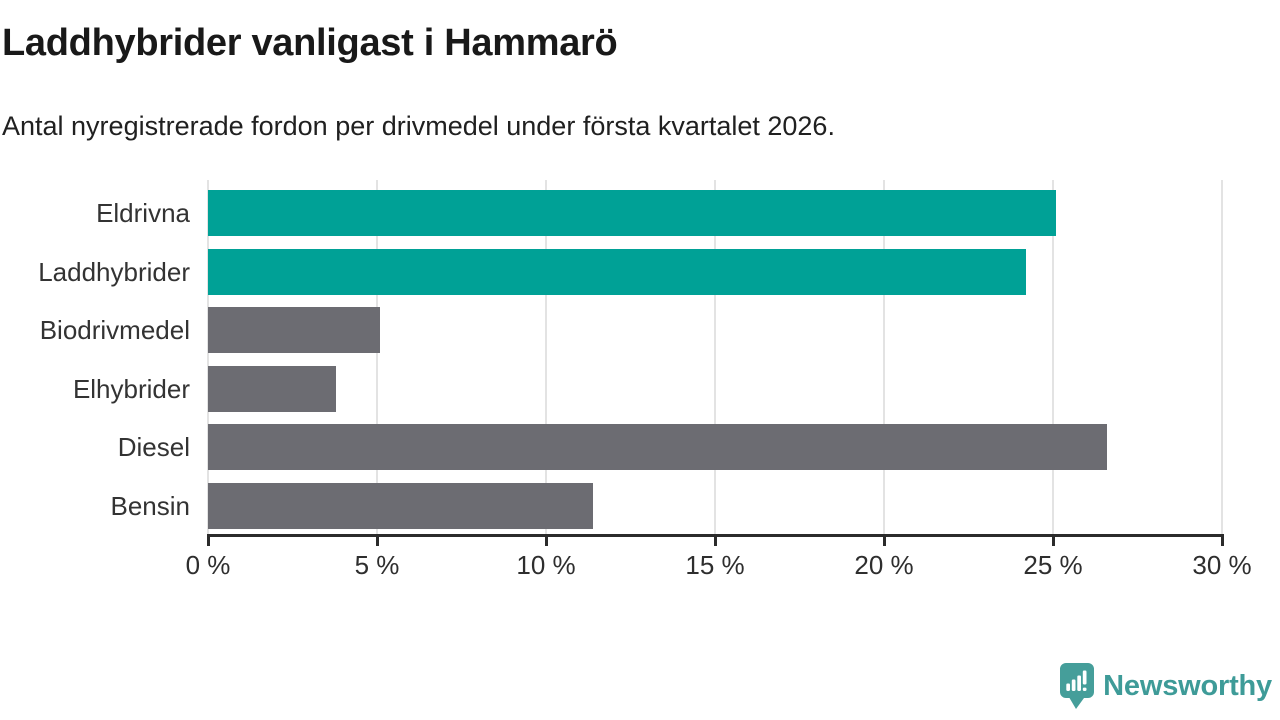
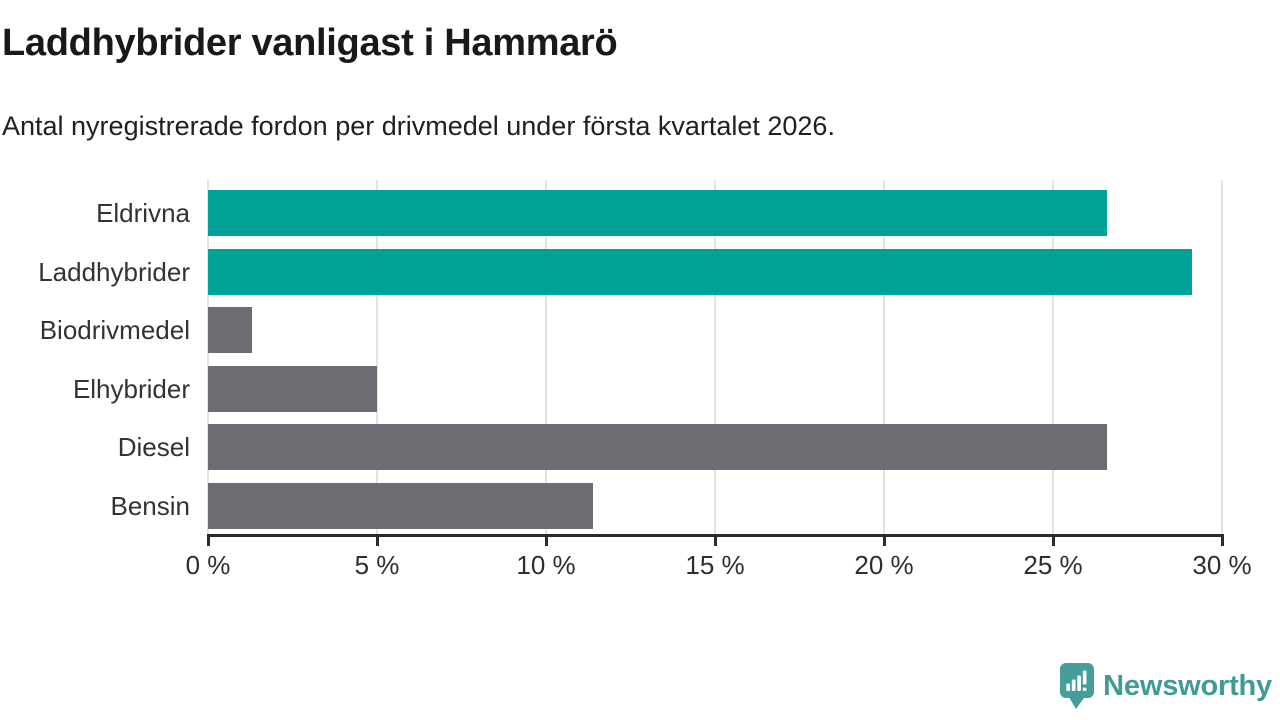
Eldrivna: 25.1% -> 26.6%
Laddhybrider: 24.2% -> 29.1%
Biodrivmedel: 5.1% -> 1.3%
Elhybrider: 3.8% -> 5.0%
